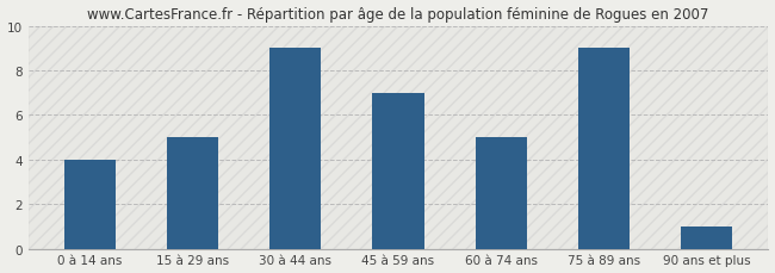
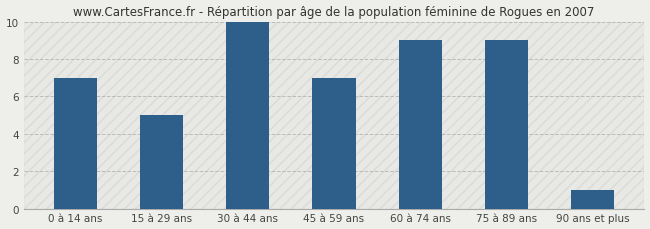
0 à 14 ans: 4 -> 7
30 à 44 ans: 9 -> 10
60 à 74 ans: 5 -> 9
